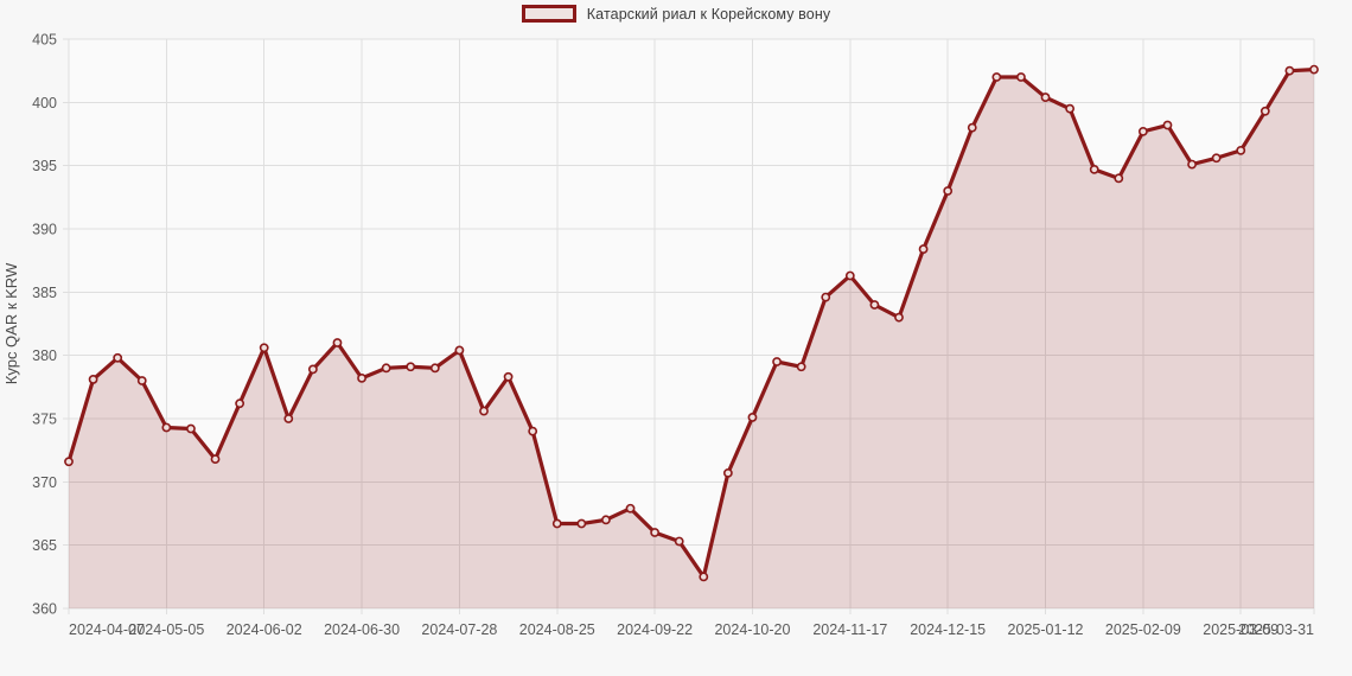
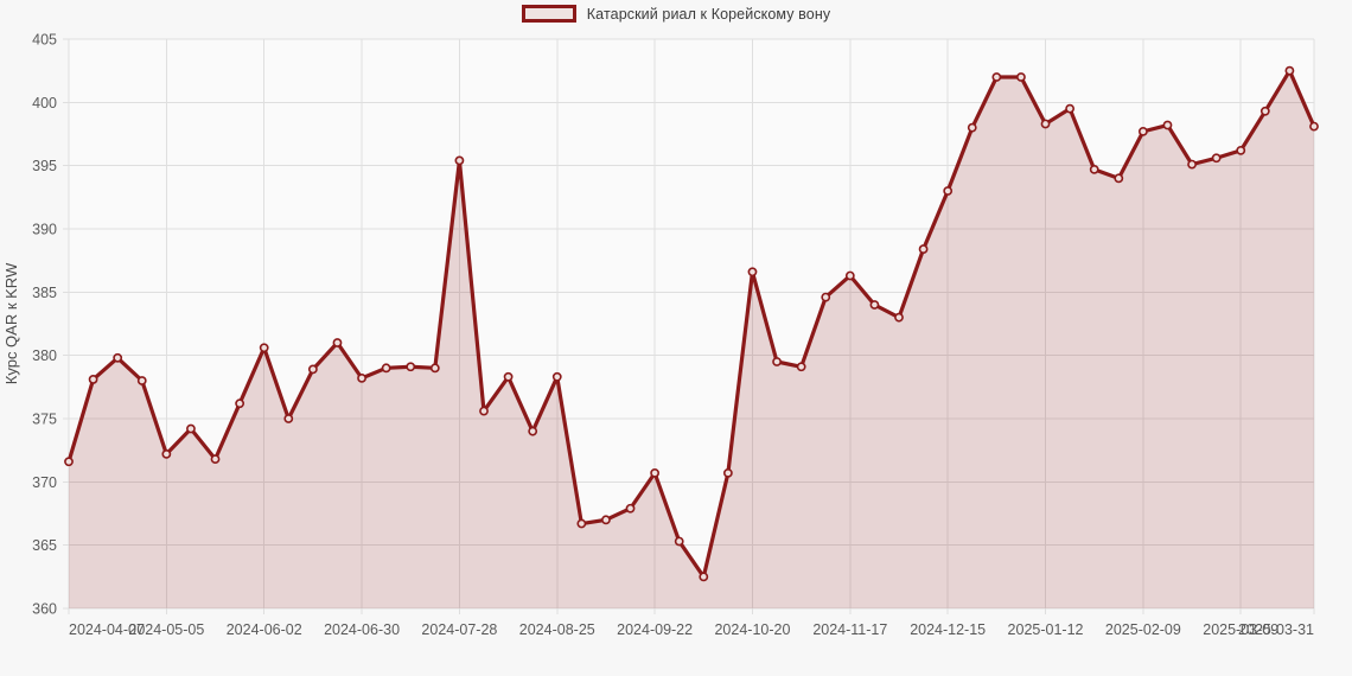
2024-05-05: 374.3 -> 372.2
2024-07-28: 380.4 -> 395.4
2024-08-25: 366.7 -> 378.3
2024-09-22: 366.0 -> 370.7
2024-10-20: 375.1 -> 386.6
2025-01-12: 400.4 -> 398.3
2025-03-31: 402.6 -> 398.1
